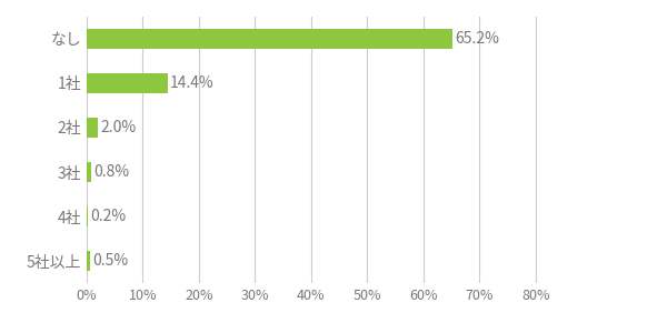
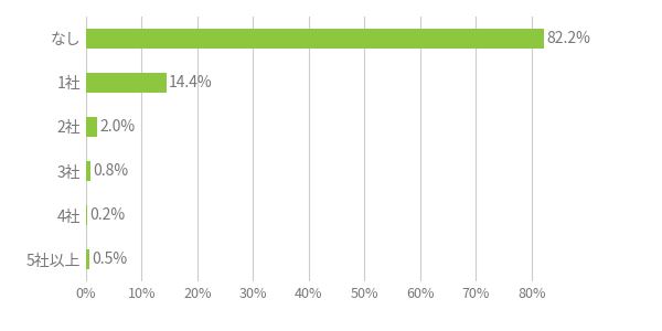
なし: 65.2% -> 82.2%
